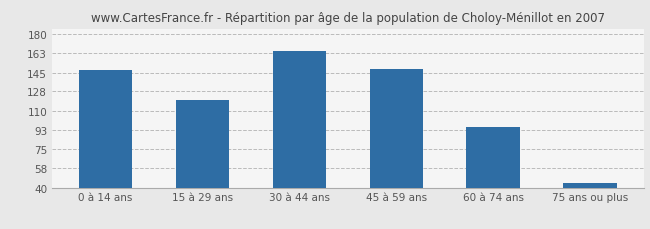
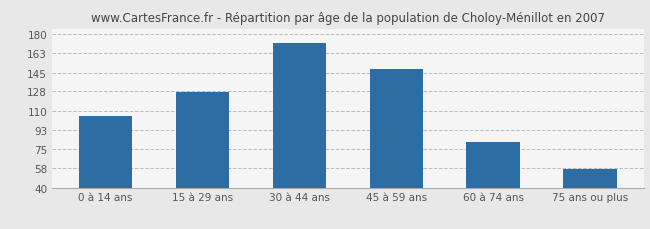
0 à 14 ans: 147 -> 105
15 à 29 ans: 120 -> 127
30 à 44 ans: 165 -> 172
60 à 74 ans: 95 -> 82
75 ans ou plus: 44 -> 57
